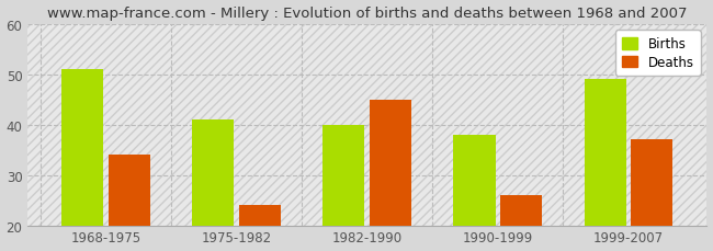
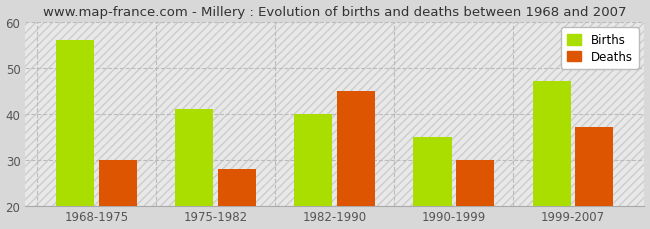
Births/1968-1975: 51 -> 56
Deaths/1968-1975: 34 -> 30
Deaths/1975-1982: 24 -> 28
Births/1990-1999: 38 -> 35
Deaths/1990-1999: 26 -> 30
Births/1999-2007: 49 -> 47
